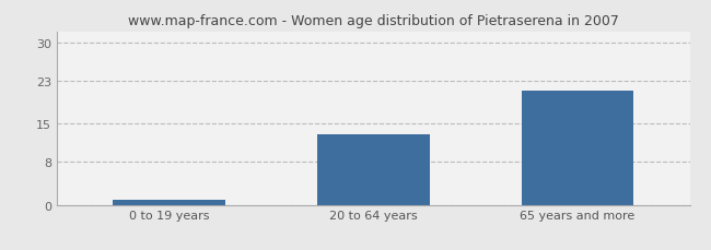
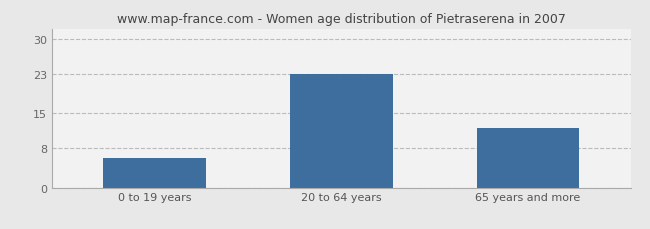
0 to 19 years: 1 -> 6
20 to 64 years: 13 -> 23
65 years and more: 21 -> 12
